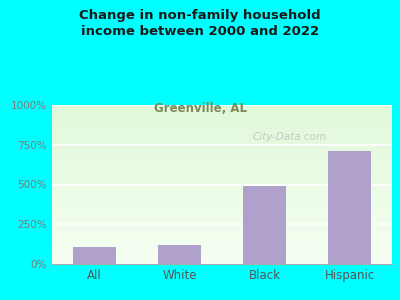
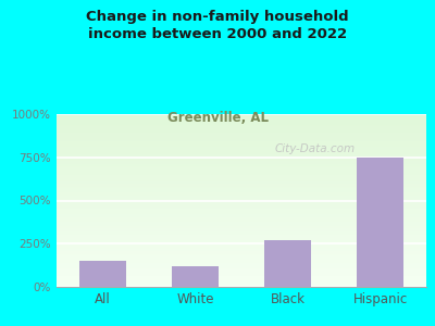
All: 110% -> 150%
Black: 490% -> 270%
Hispanic: 710% -> 750%
